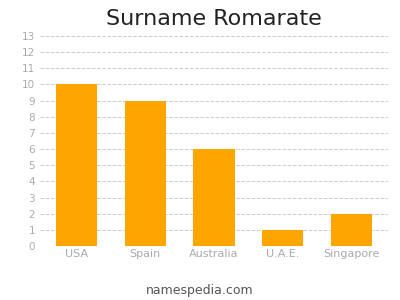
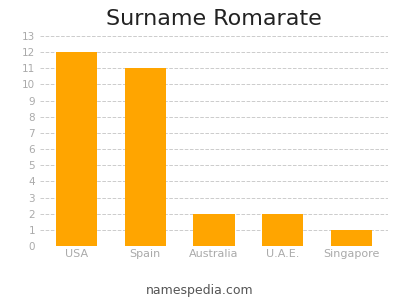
USA: 10 -> 12
Spain: 9 -> 11
Australia: 6 -> 2
U.A.E.: 1 -> 2
Singapore: 2 -> 1
